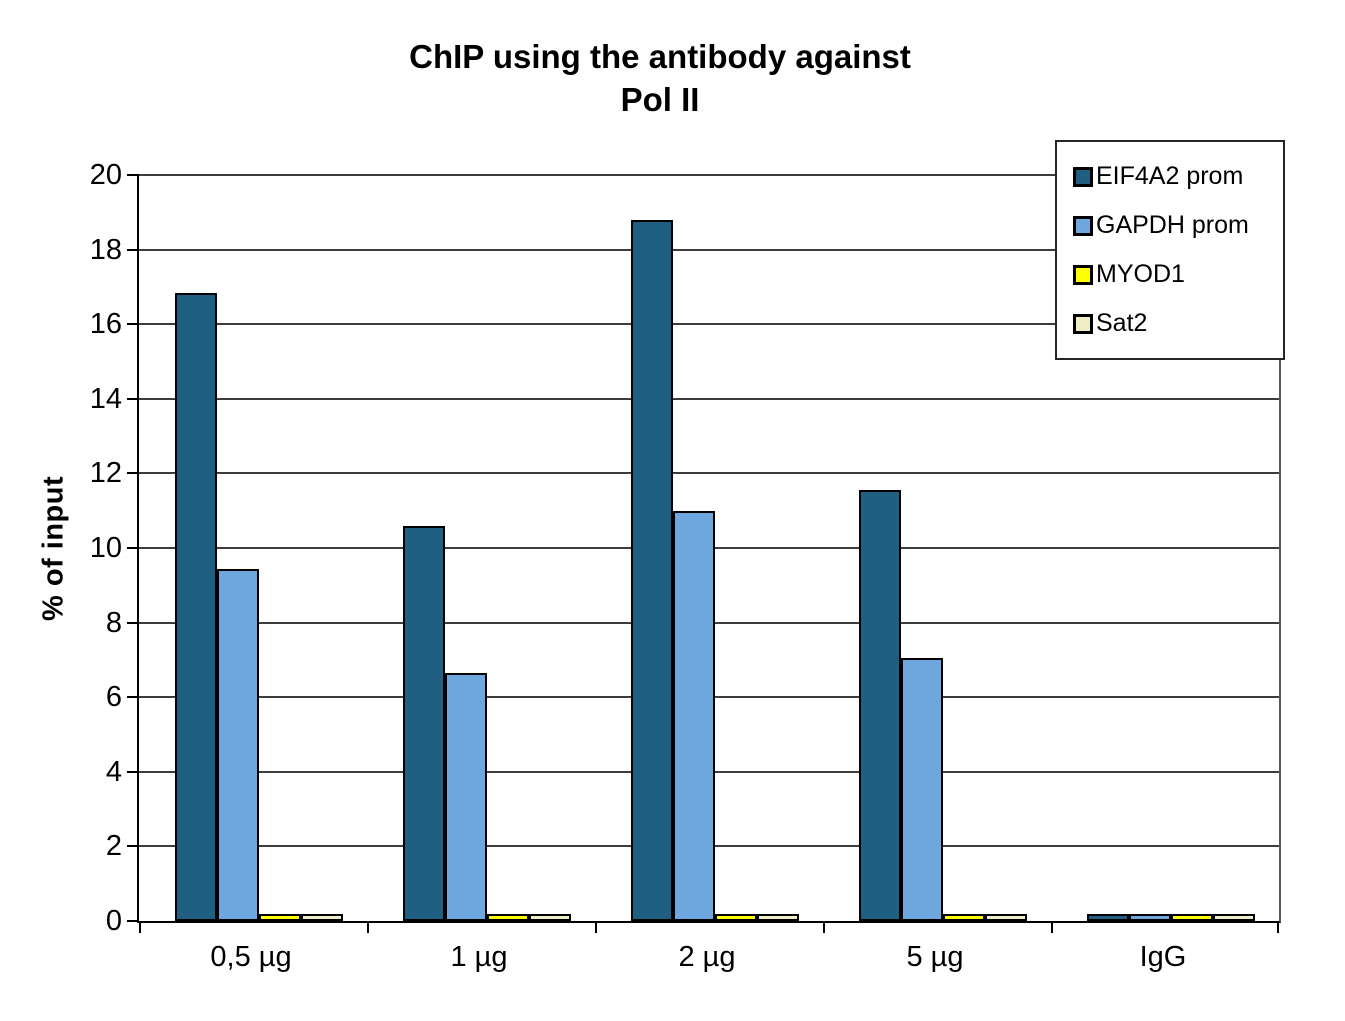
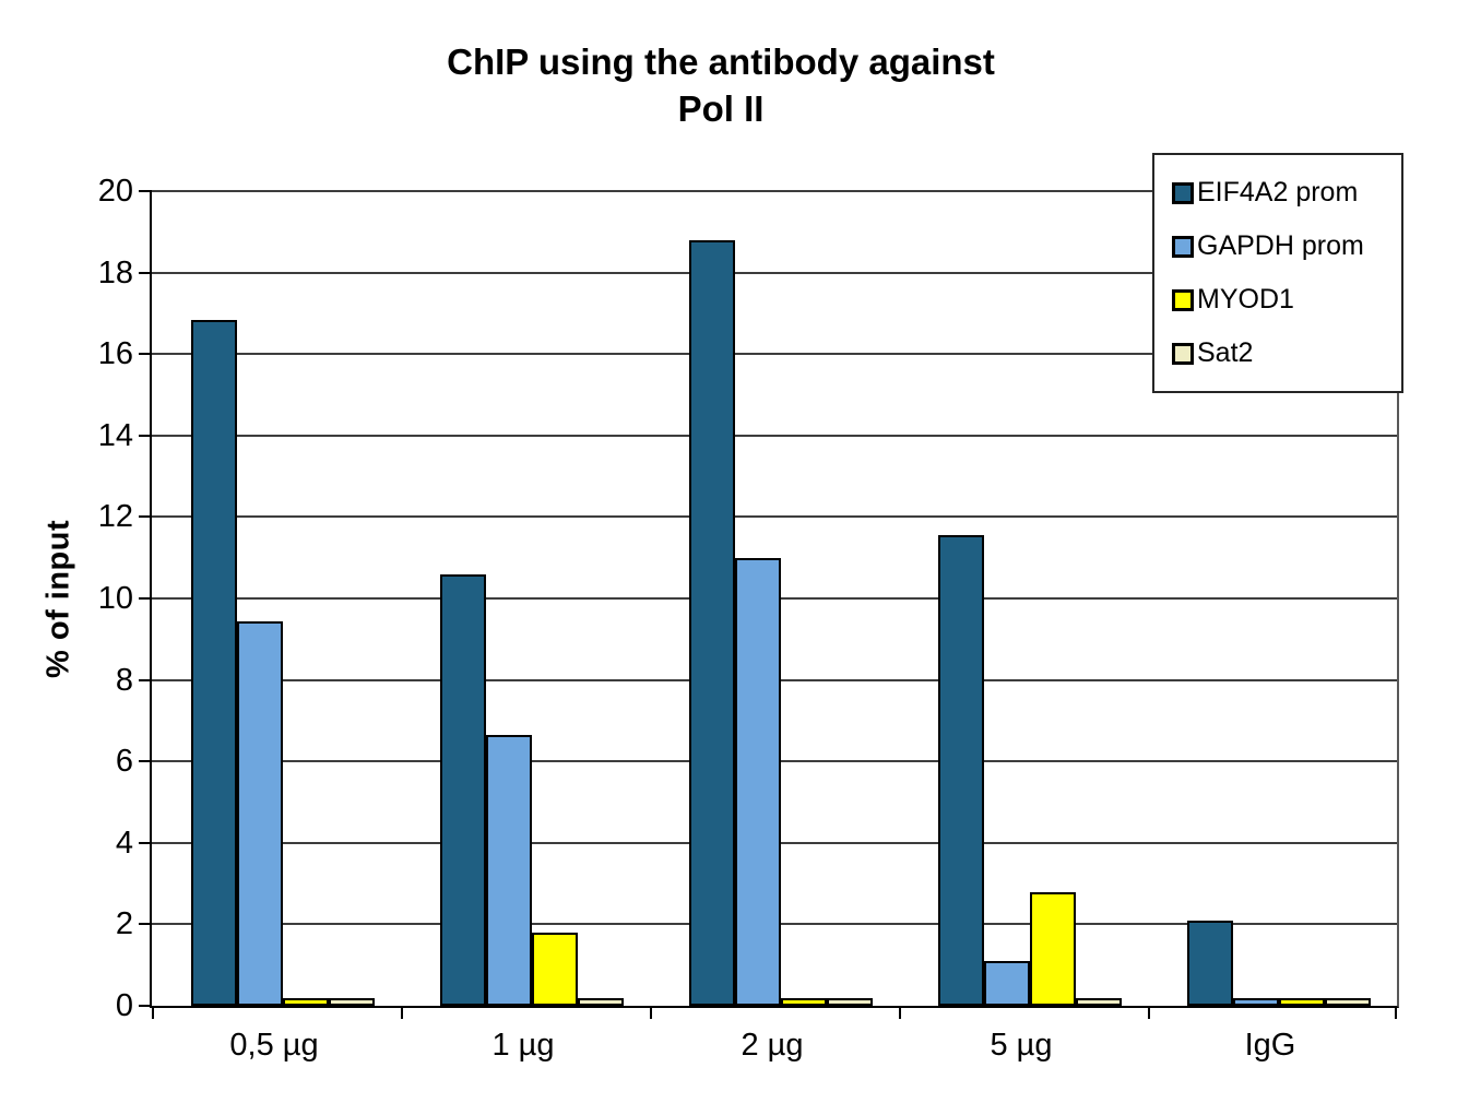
MYOD1/1 µg: 0.1 -> 1.8
GAPDH prom/5 µg: 7.0 -> 1.1
MYOD1/5 µg: 0.1 -> 2.8
EIF4A2 prom/IgG: 0.1 -> 2.1
